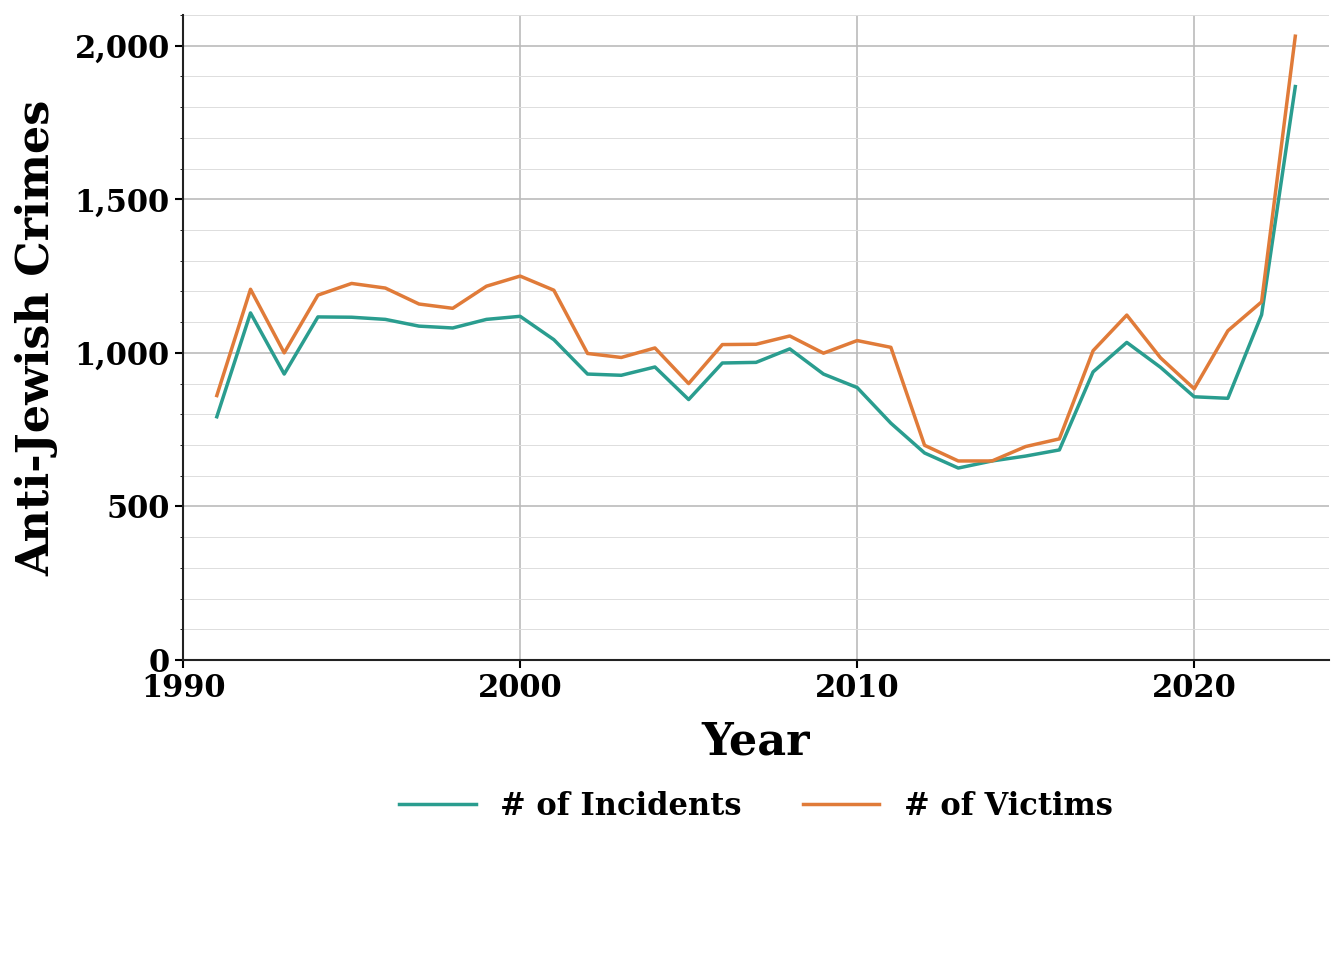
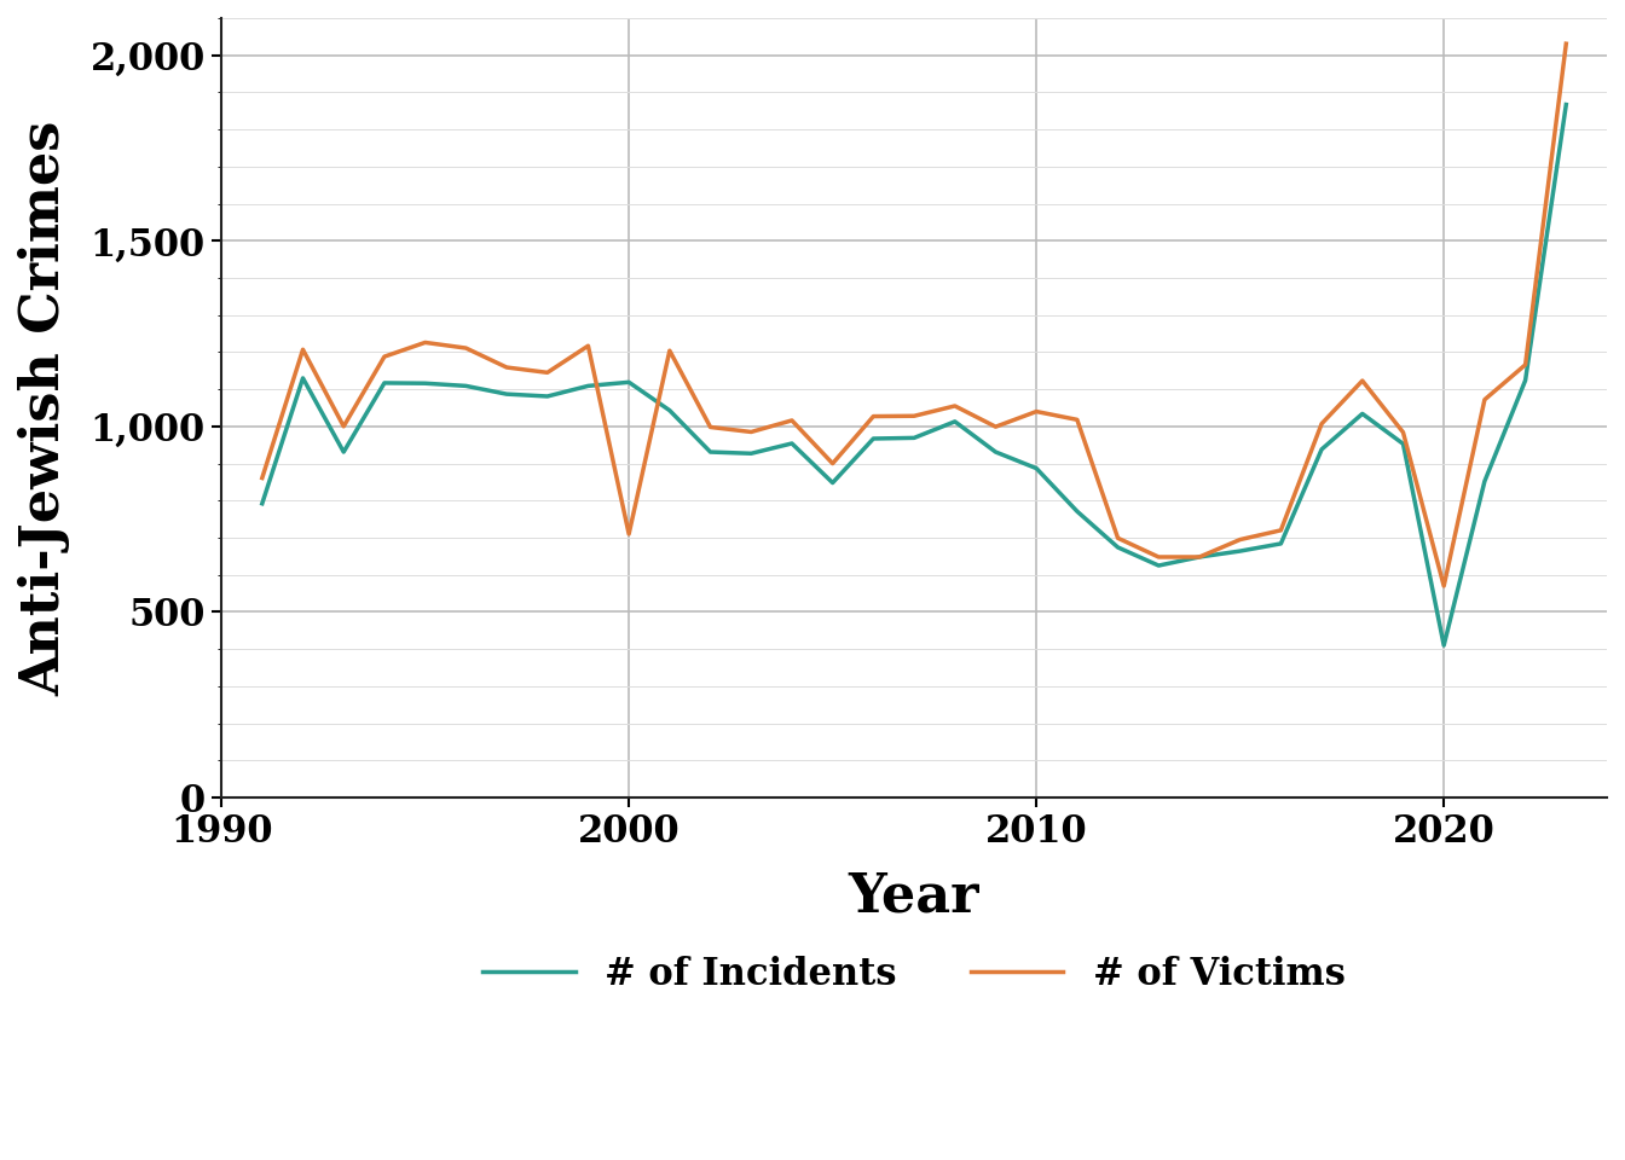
# of Victims/2000: 1,250 -> 710
# of Incidents/2020: 857 -> 410
# of Victims/2020: 883 -> 570
